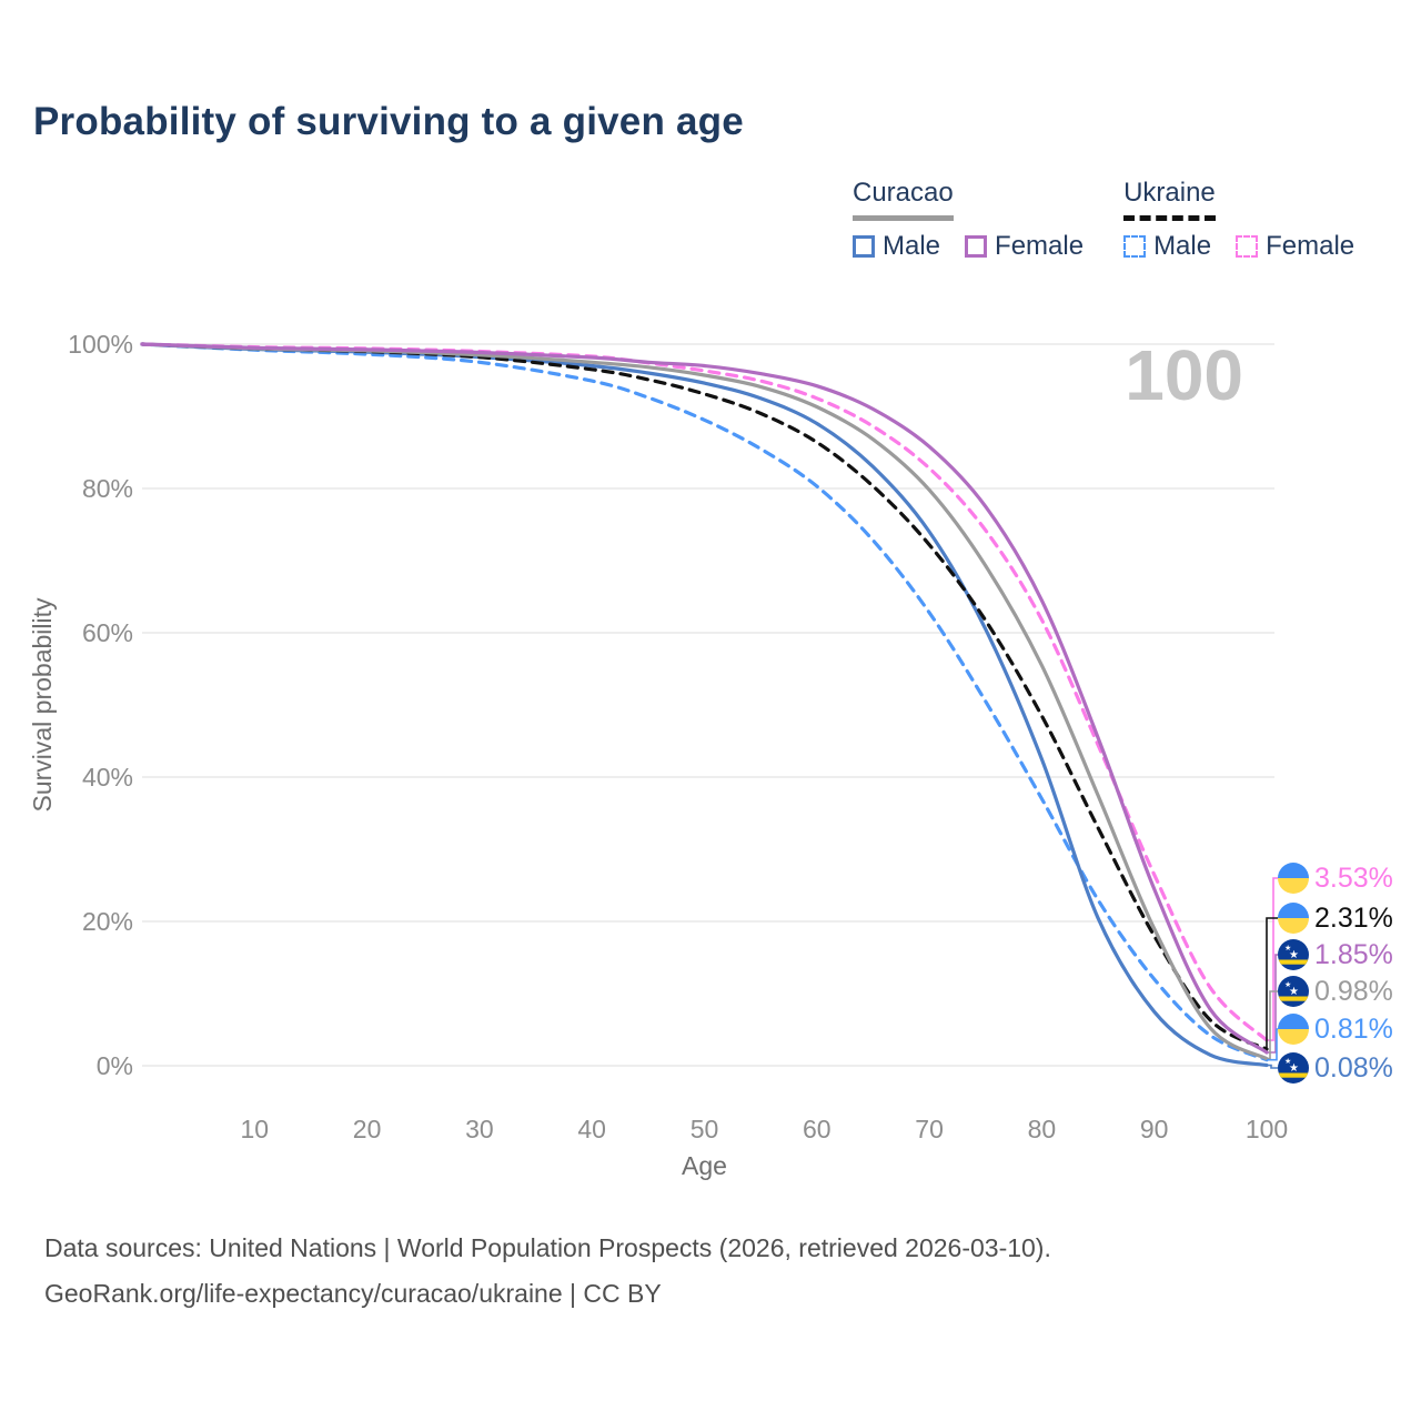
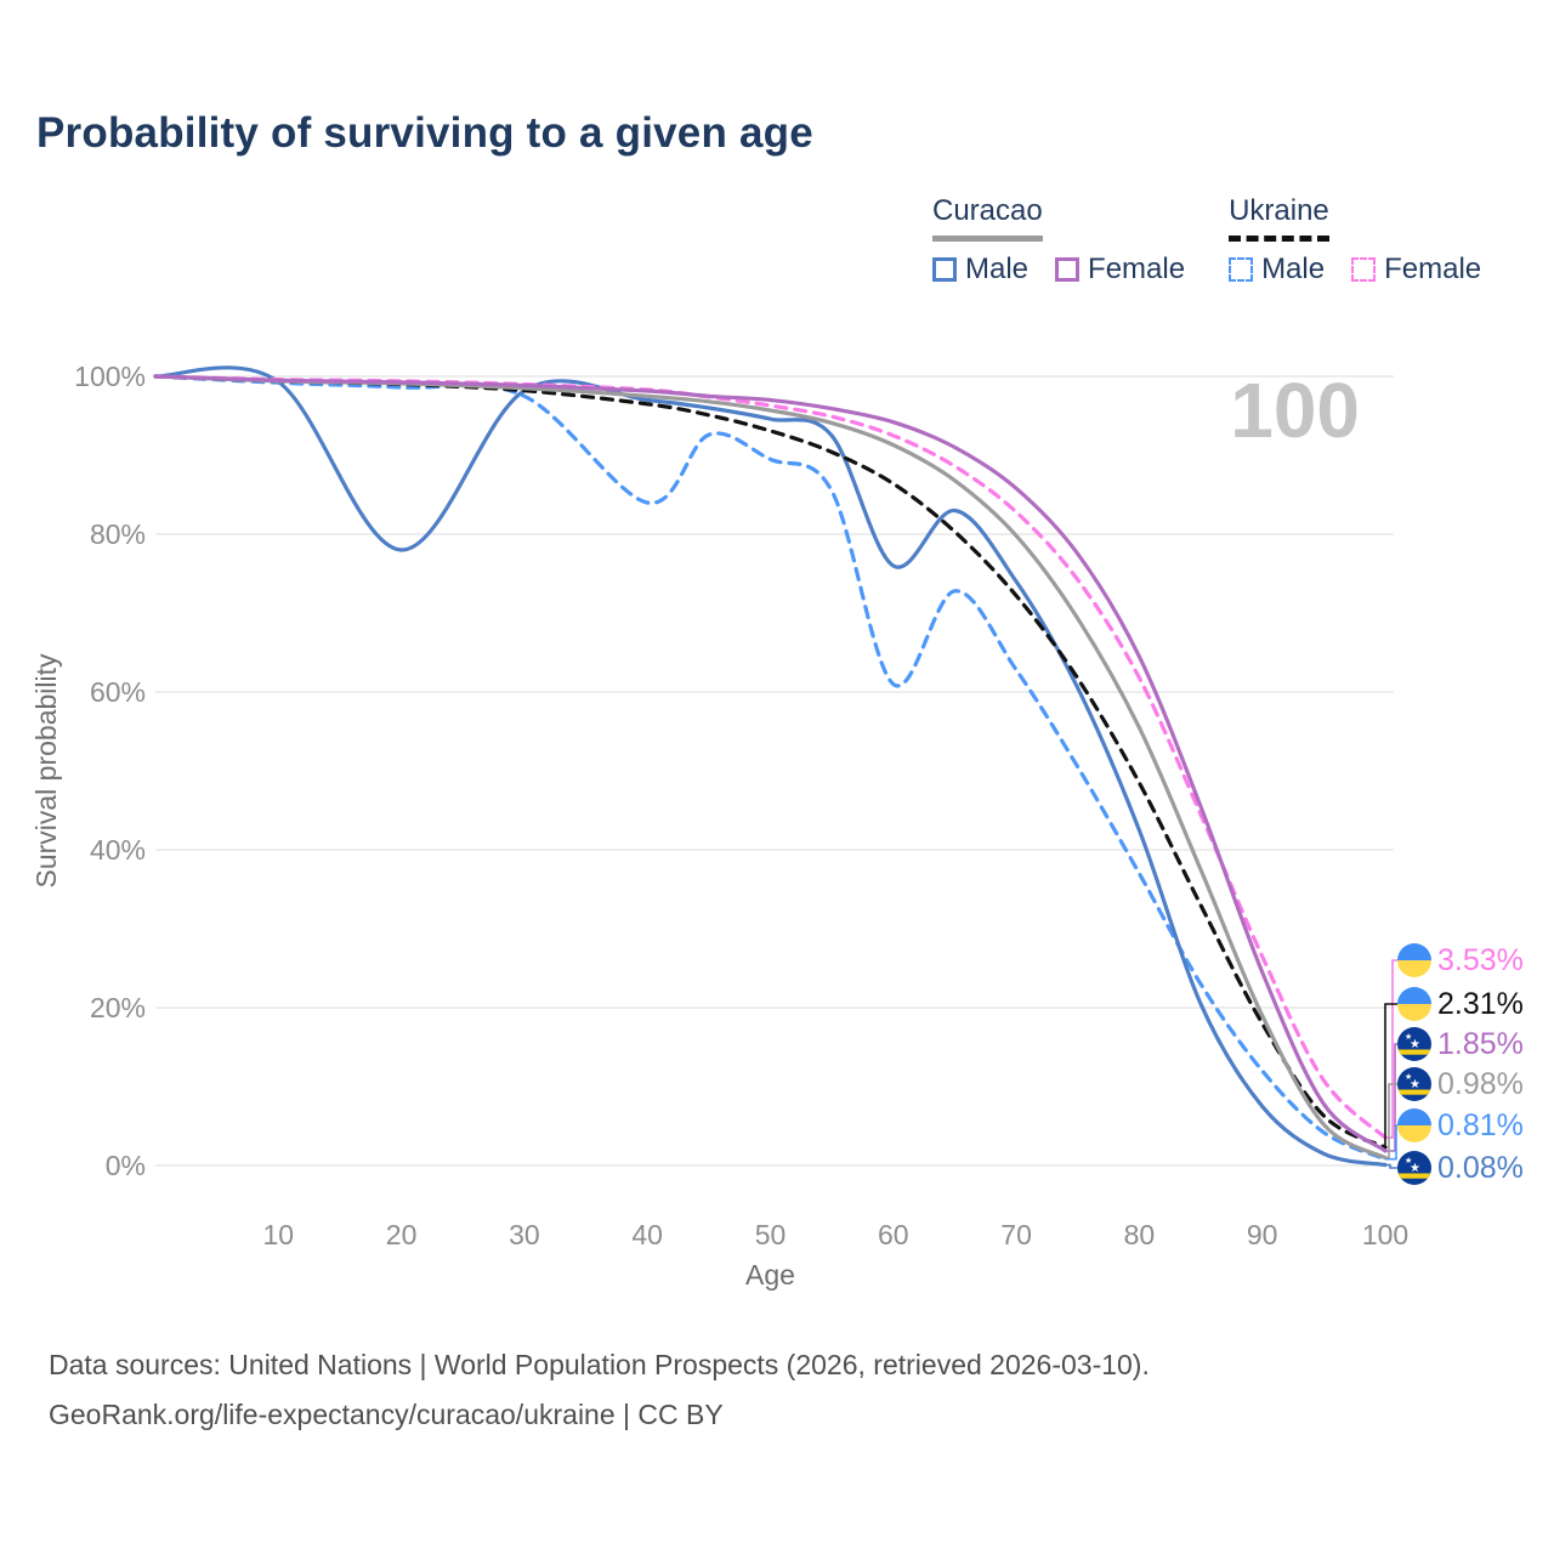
Curacao Male/20: 99% -> 78%
Ukraine Male/40: 95% -> 84%
Ukraine Male/60: 80% -> 61%
Curacao Male/60: 89% -> 76%
